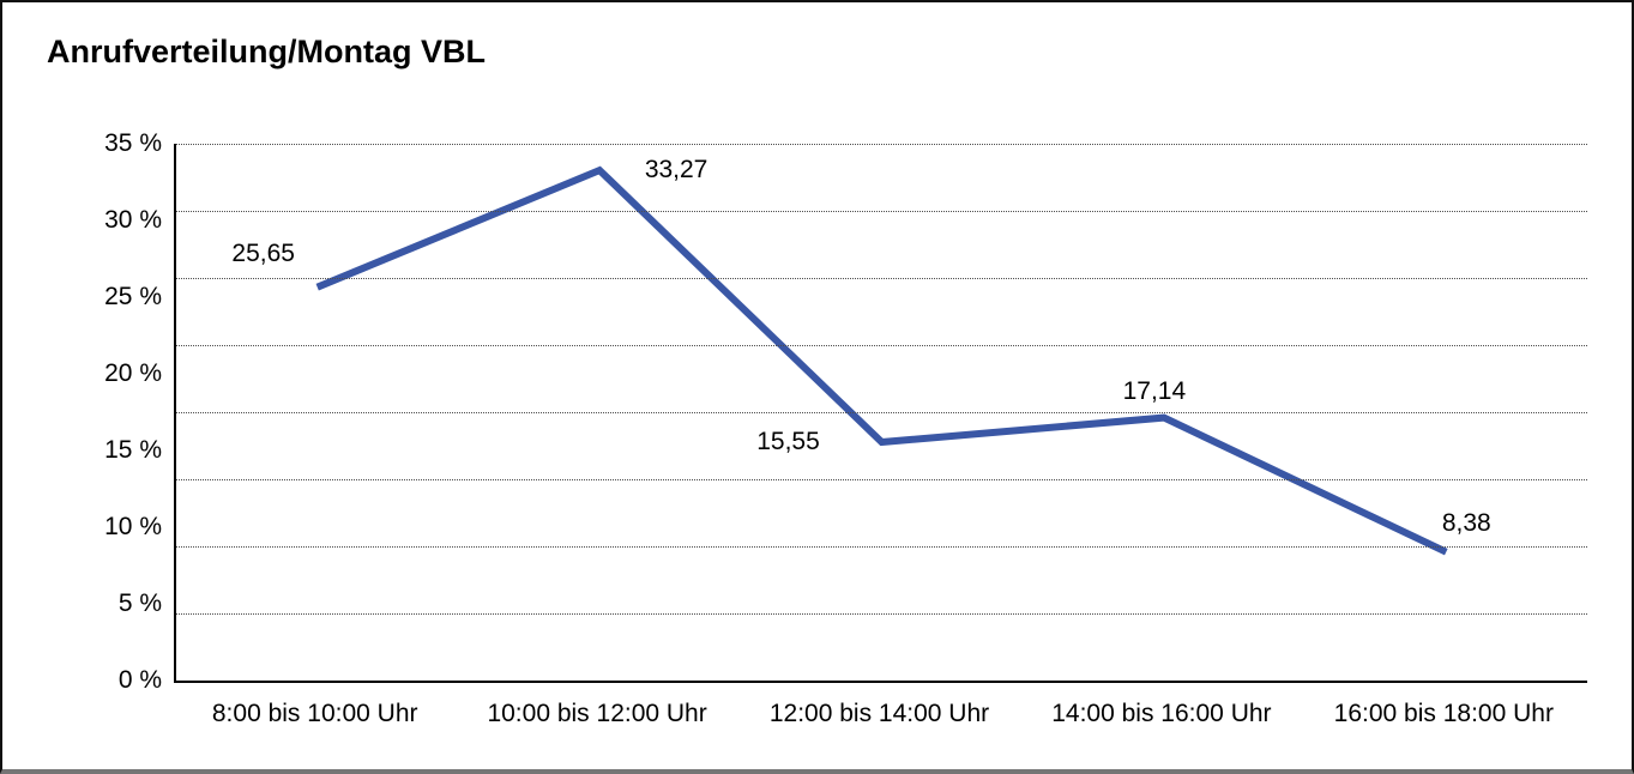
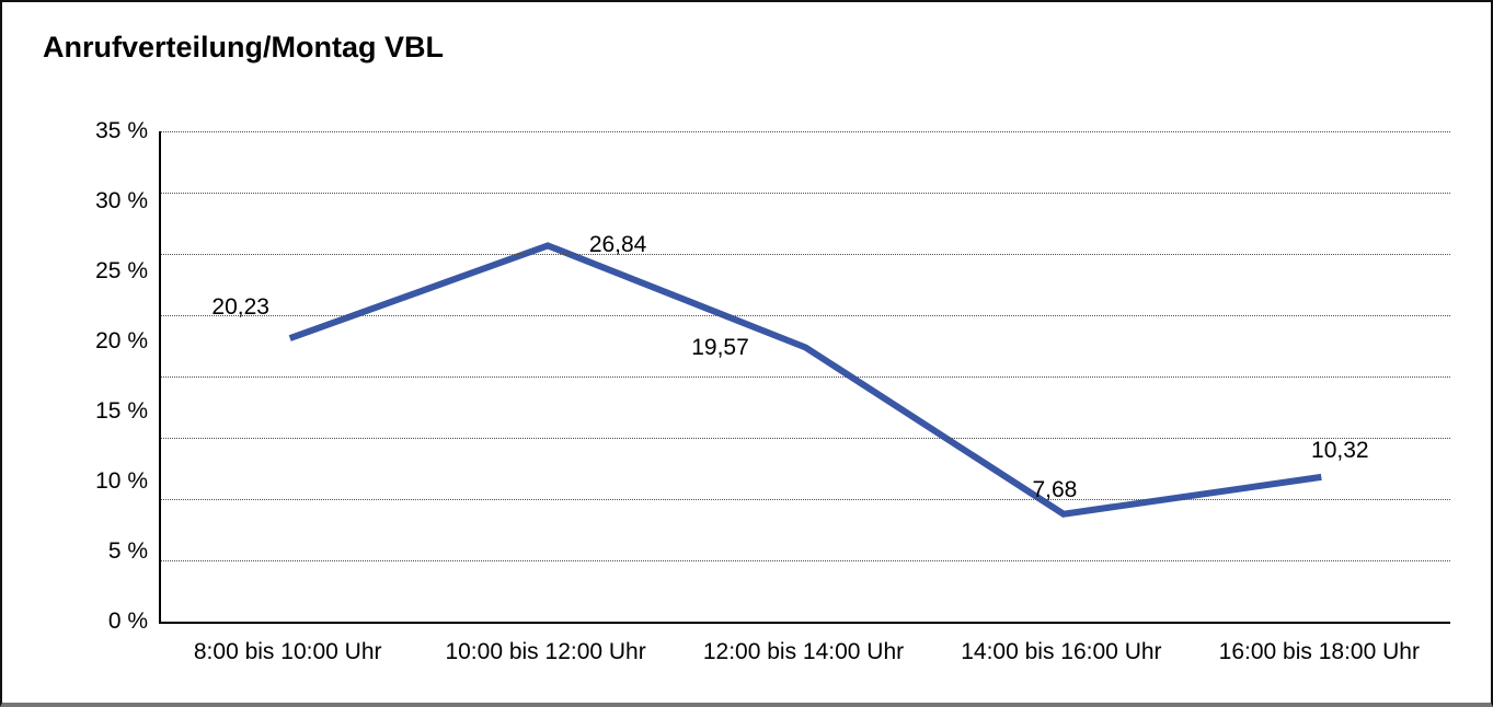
8:00 bis 10:00 Uhr: 25,65 -> 20,23
10:00 bis 12:00 Uhr: 33,27 -> 26,84
12:00 bis 14:00 Uhr: 15,55 -> 19,57
14:00 bis 16:00 Uhr: 17,14 -> 7,68
16:00 bis 18:00 Uhr: 8,38 -> 10,32
